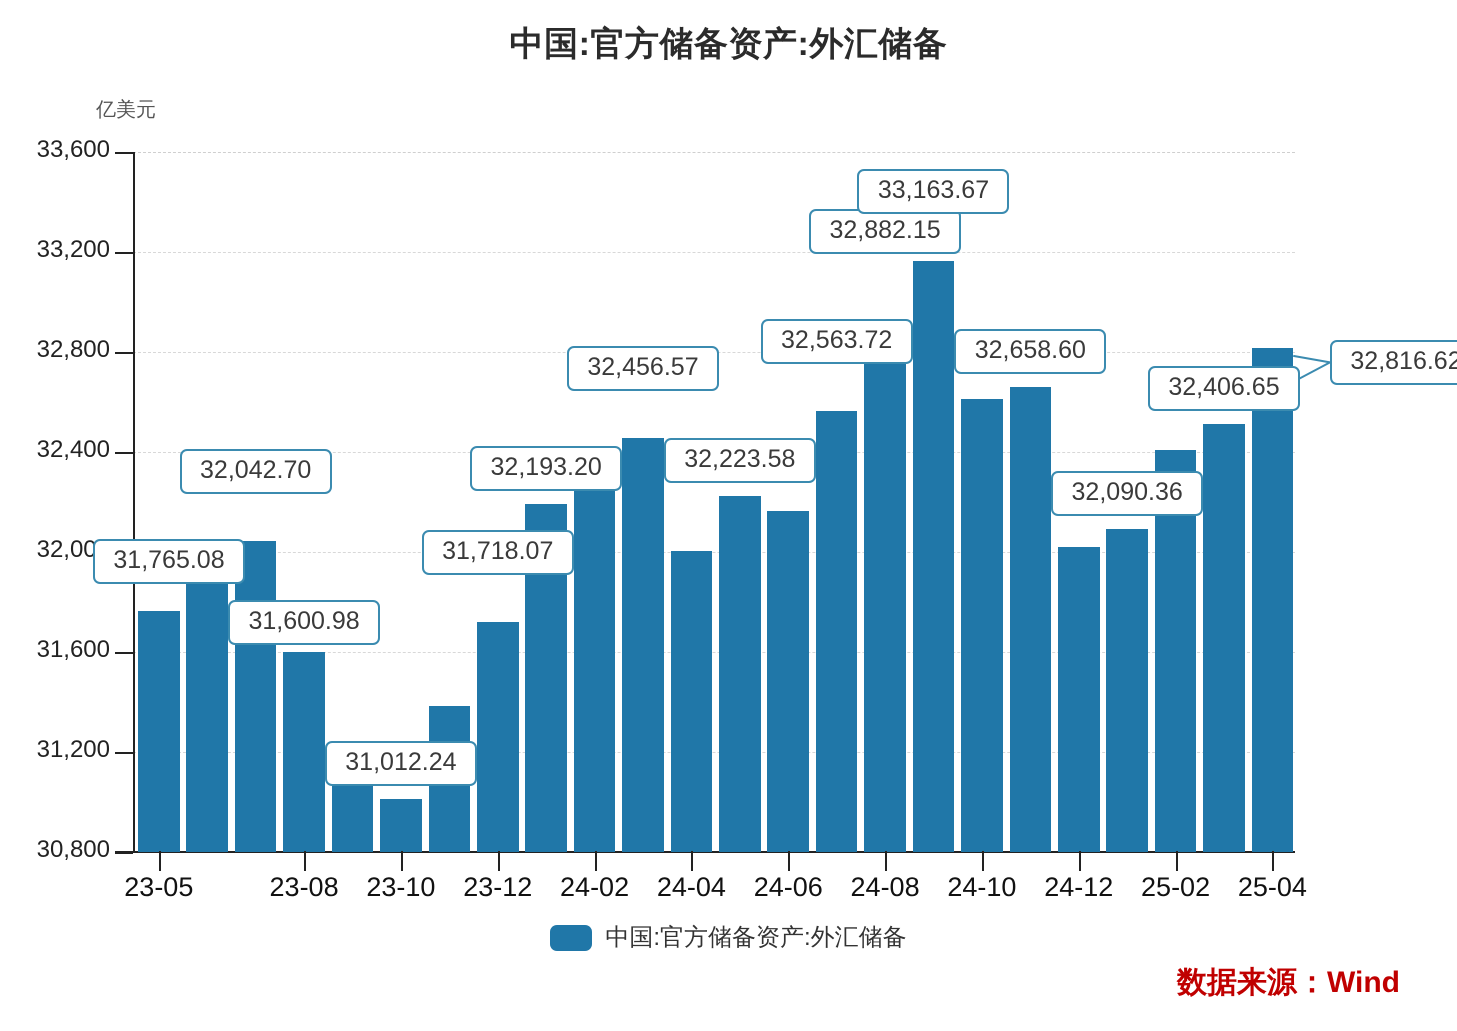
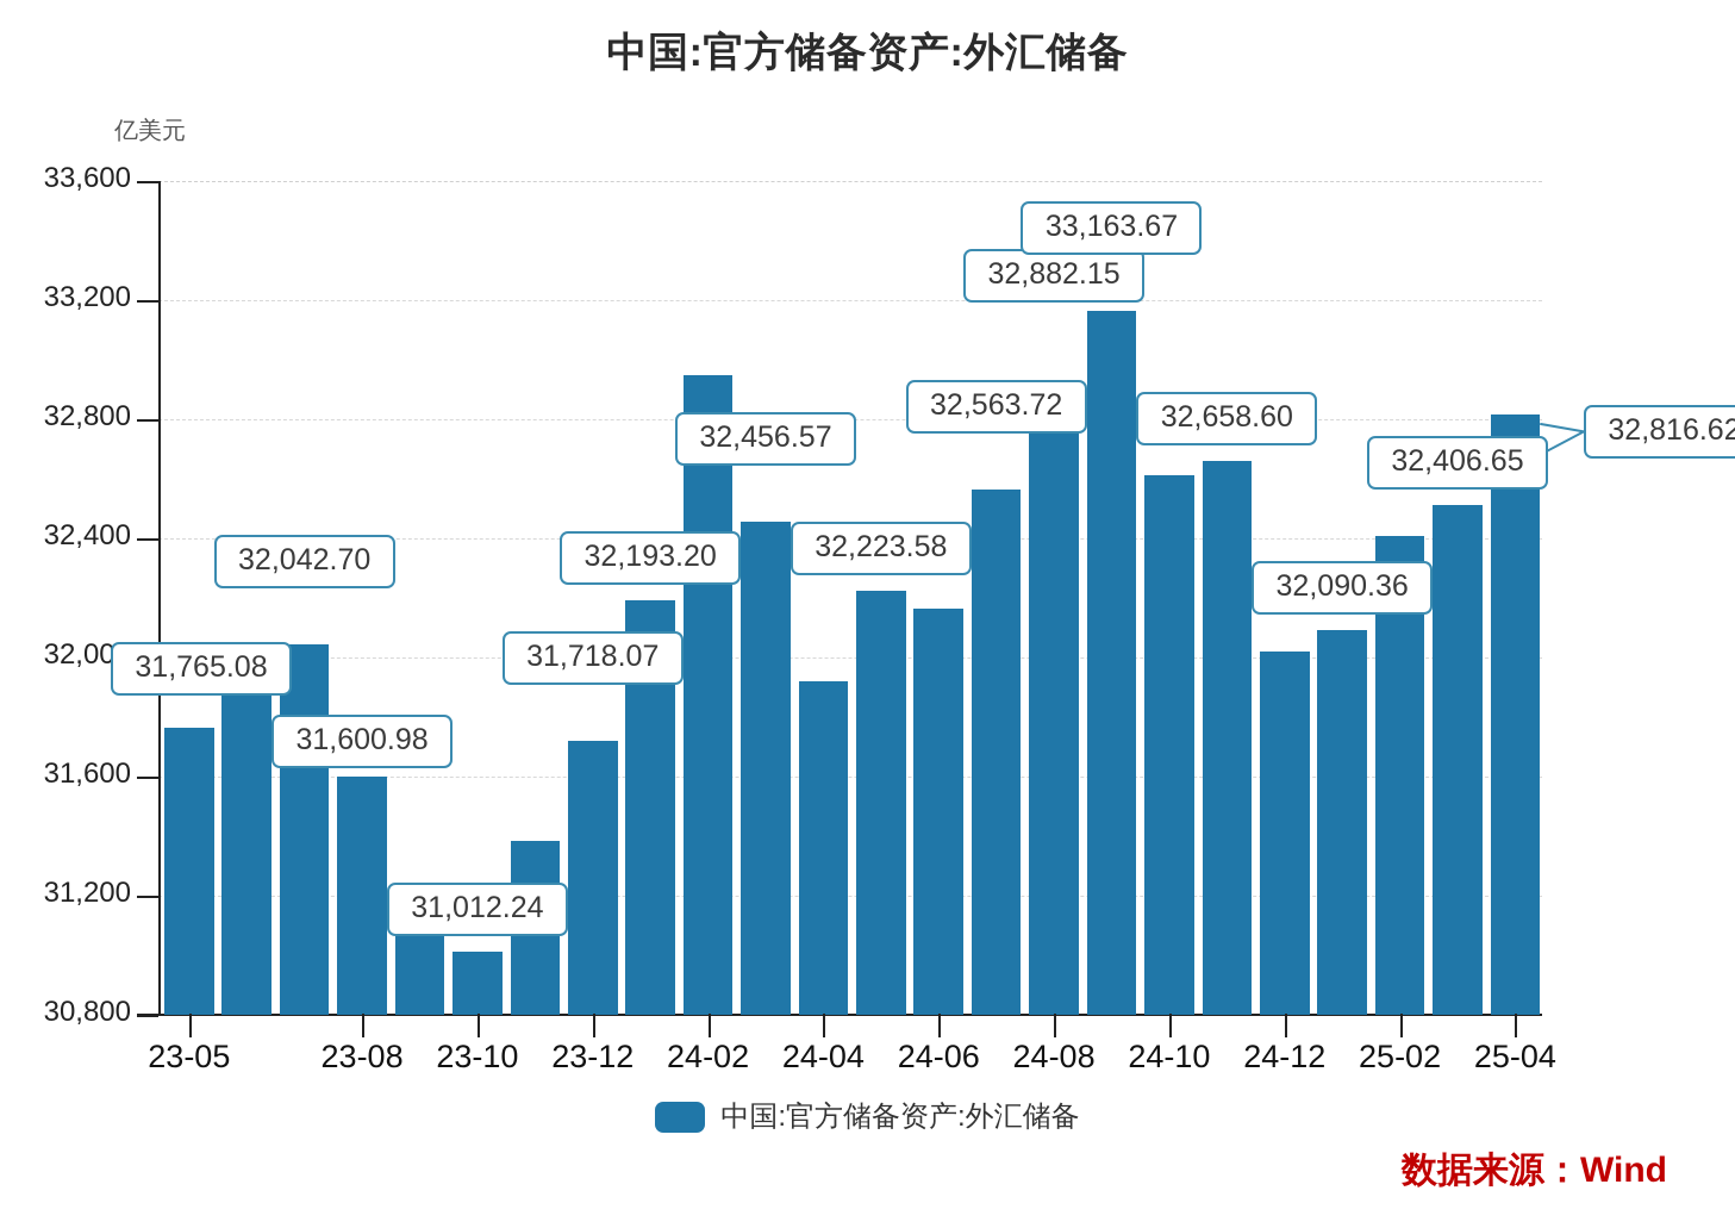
24-02: 32260 -> 32950
24-04: 32000 -> 31920
